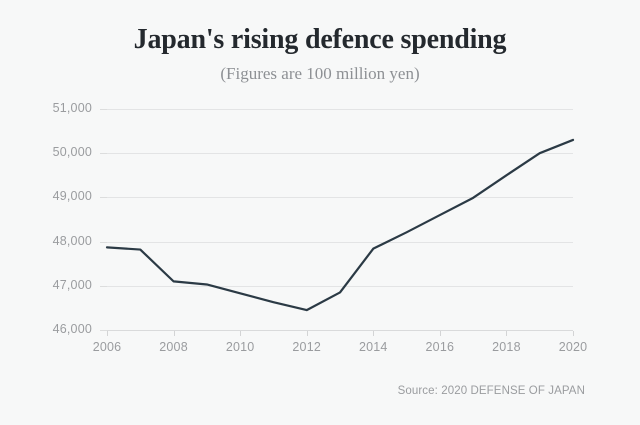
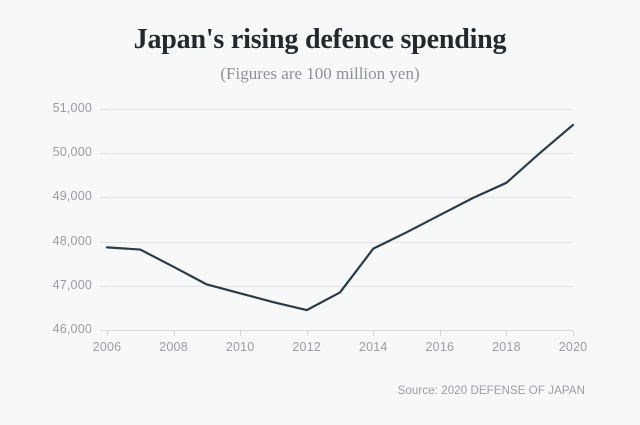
2008: 47100 -> 47400
2018: 49500 -> 49300
2020: 50300 -> 50600
